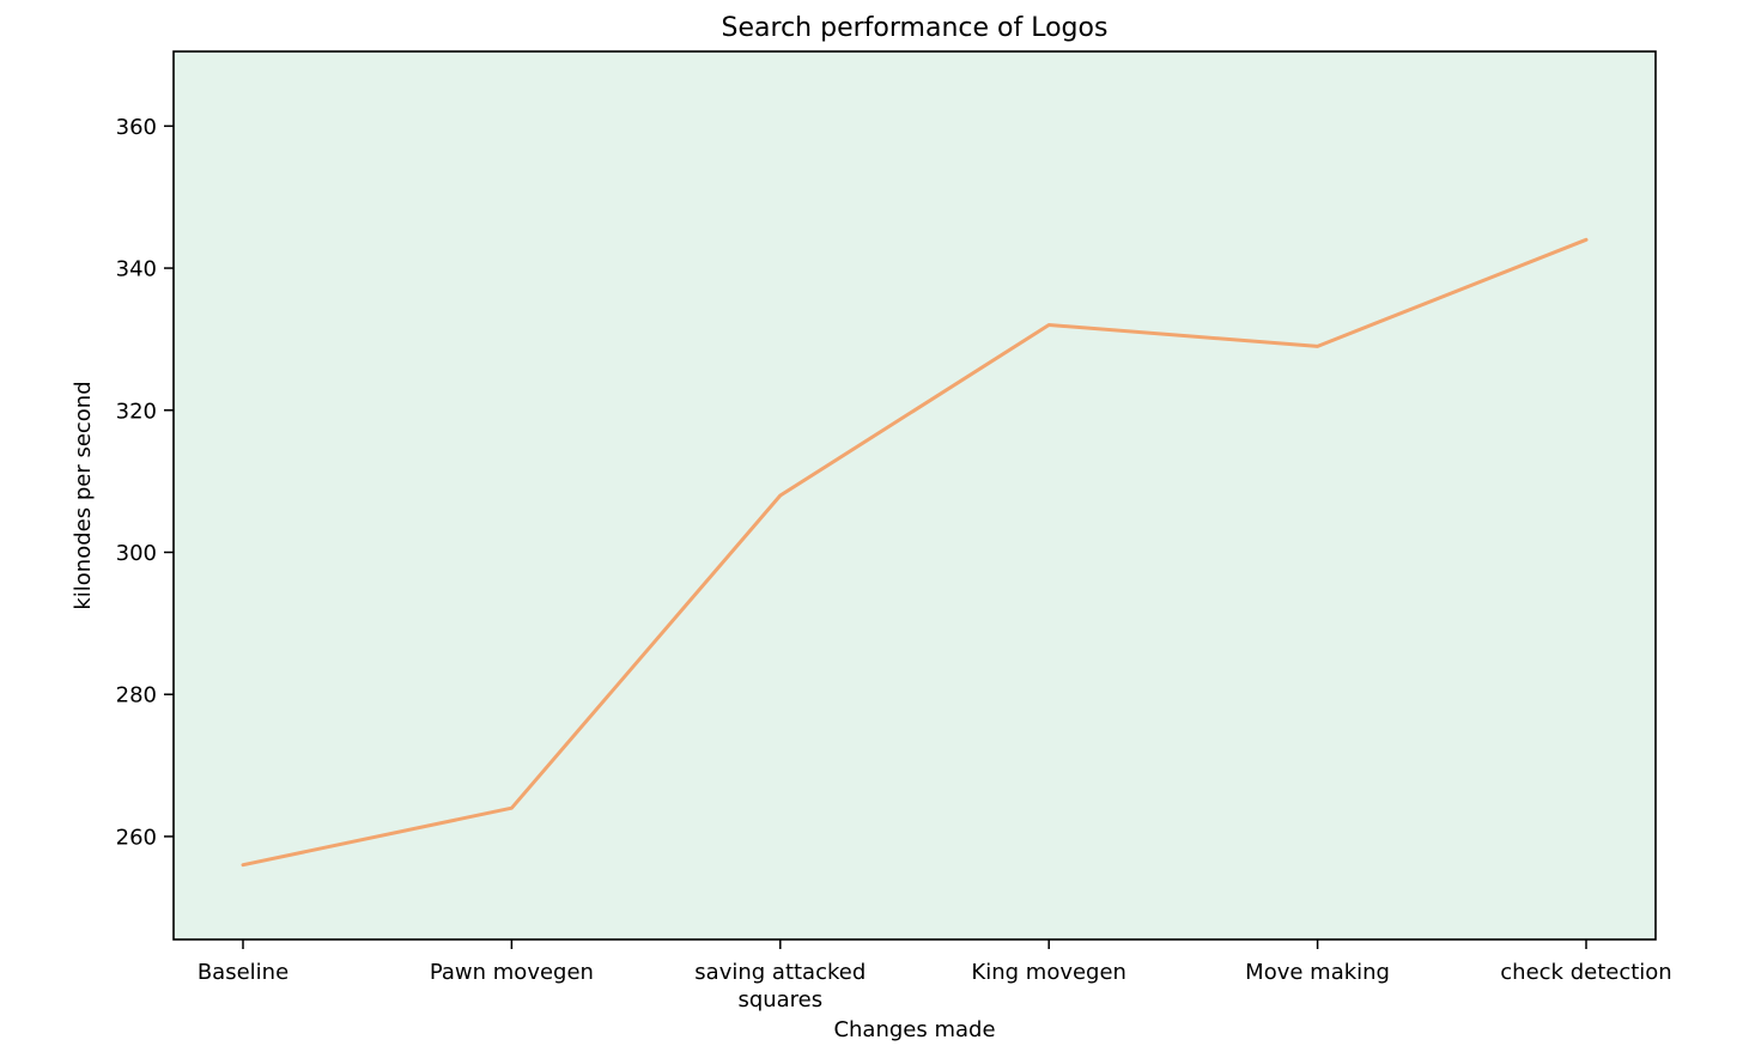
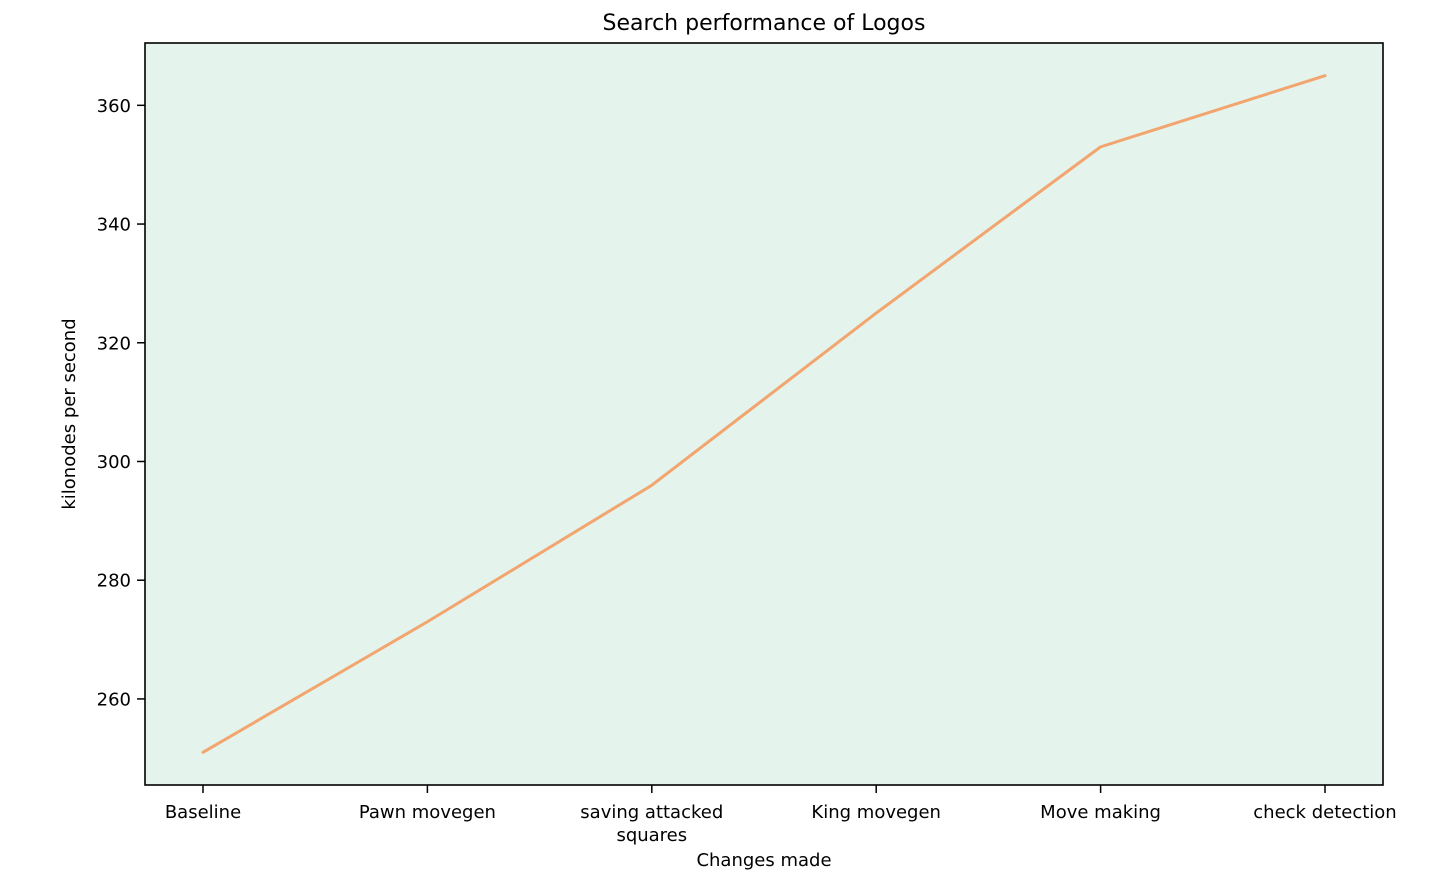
Baseline: 256 -> 251
Pawn movegen: 264 -> 273
saving attacked squares: 308 -> 296
King movegen: 332 -> 325
Move making: 329 -> 353
check detection: 344 -> 365
